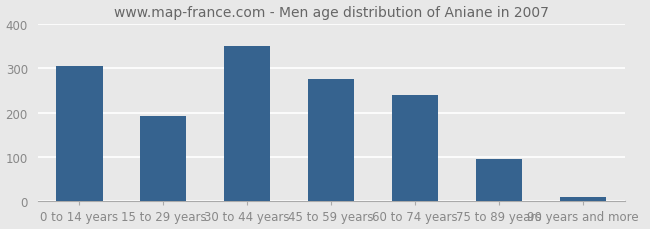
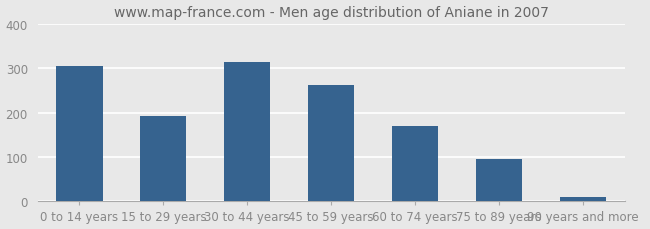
30 to 44 years: 350 -> 314
45 to 59 years: 275 -> 262
60 to 74 years: 240 -> 170
